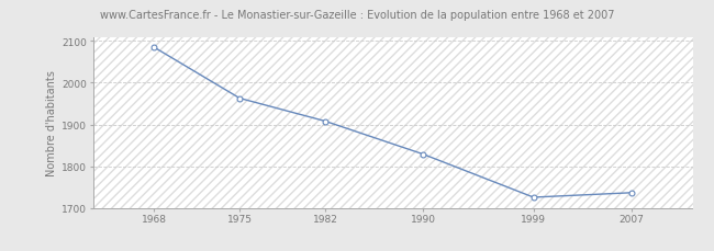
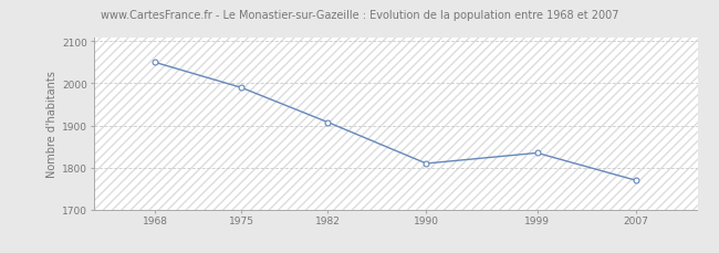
1968: 2085 -> 2050
1975: 1963 -> 1990
1990: 1829 -> 1810
1999: 1726 -> 1835
2007: 1737 -> 1770
